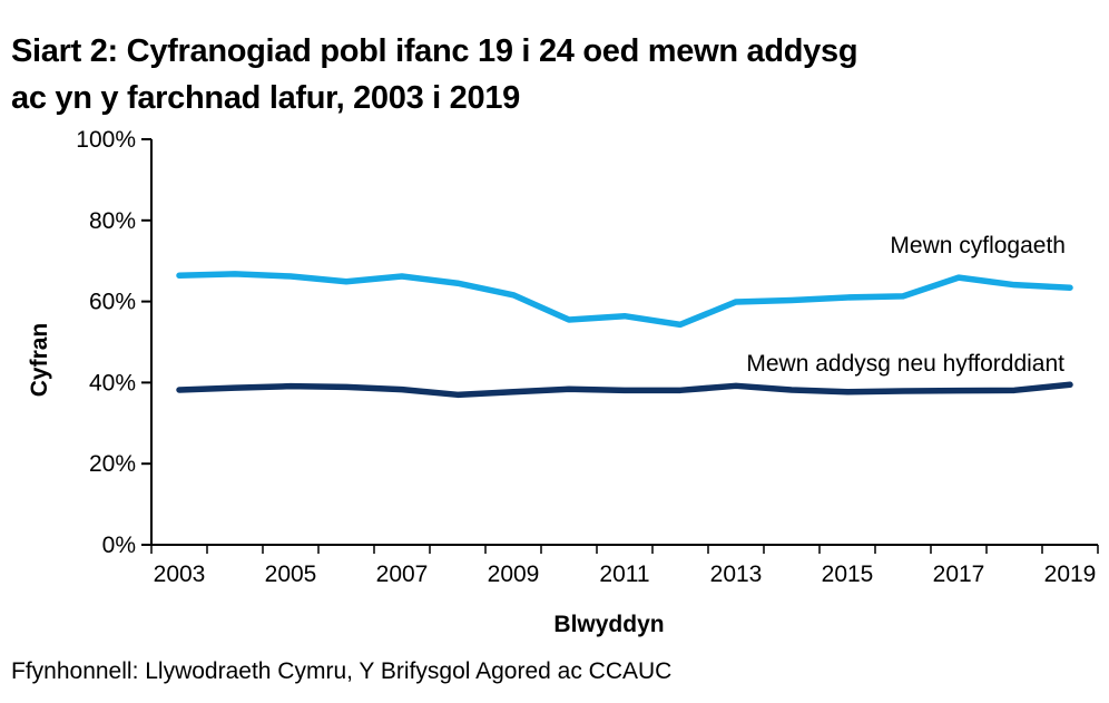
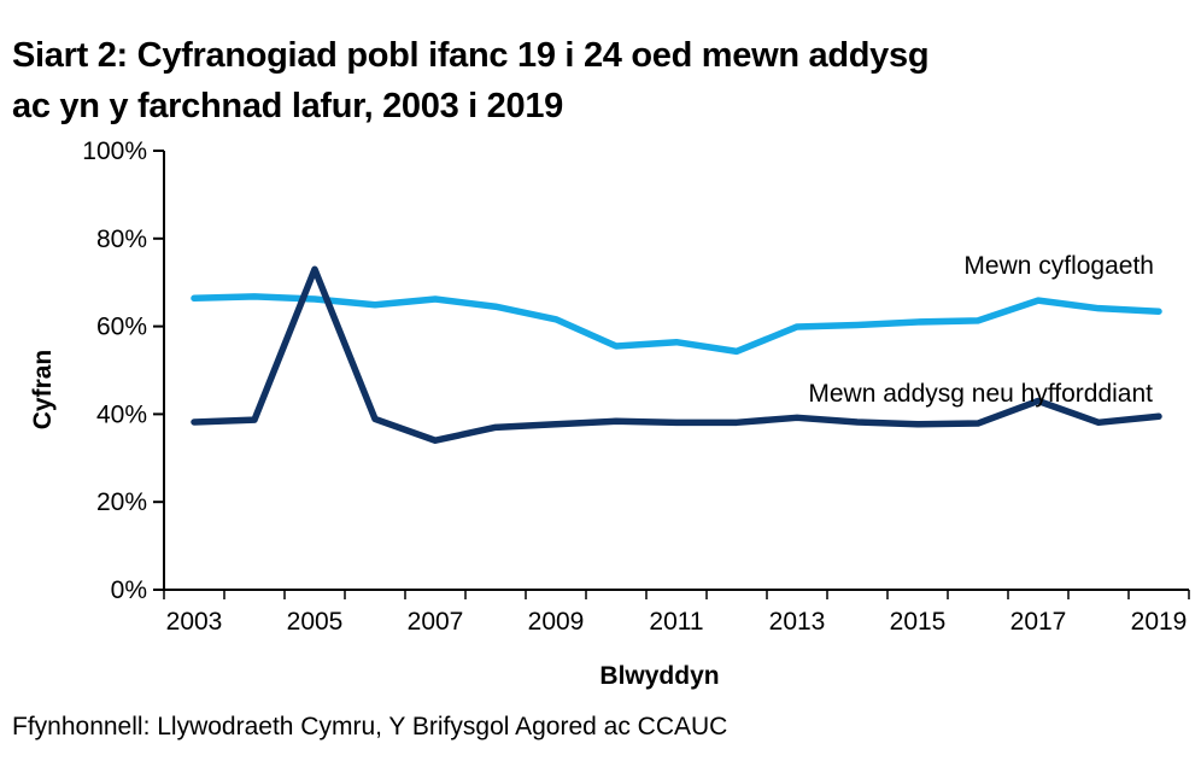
Mewn addysg neu hyfforddiant/2005: 39% -> 73%
Mewn addysg neu hyfforddiant/2007: 38% -> 34%
Mewn addysg neu hyfforddiant/2017: 38% -> 43%
